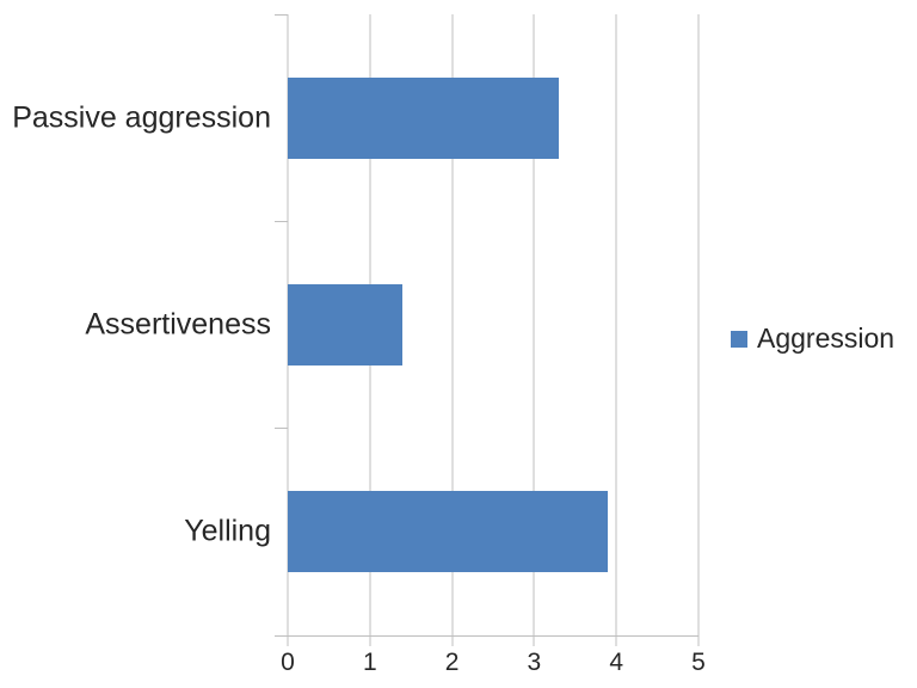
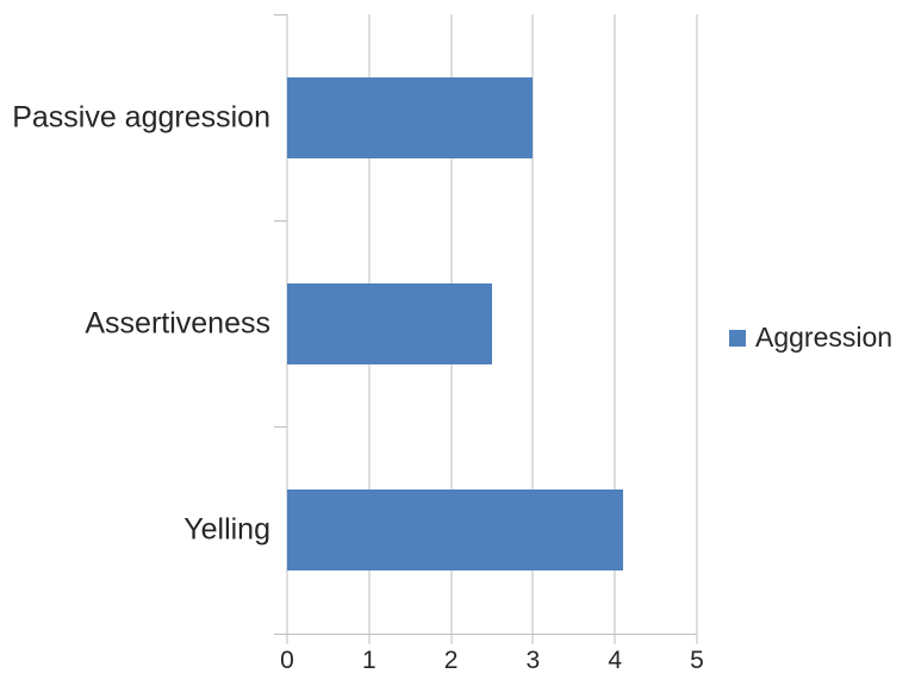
Passive aggression: 3.3 -> 3.0
Assertiveness: 1.4 -> 2.5
Yelling: 3.9 -> 4.1
